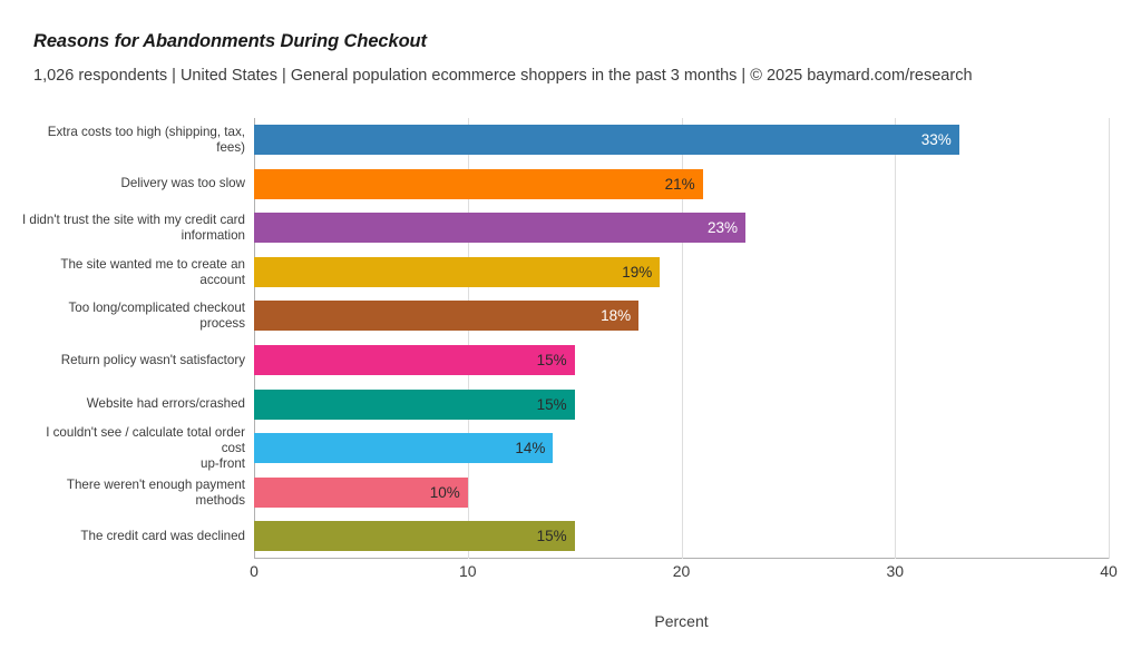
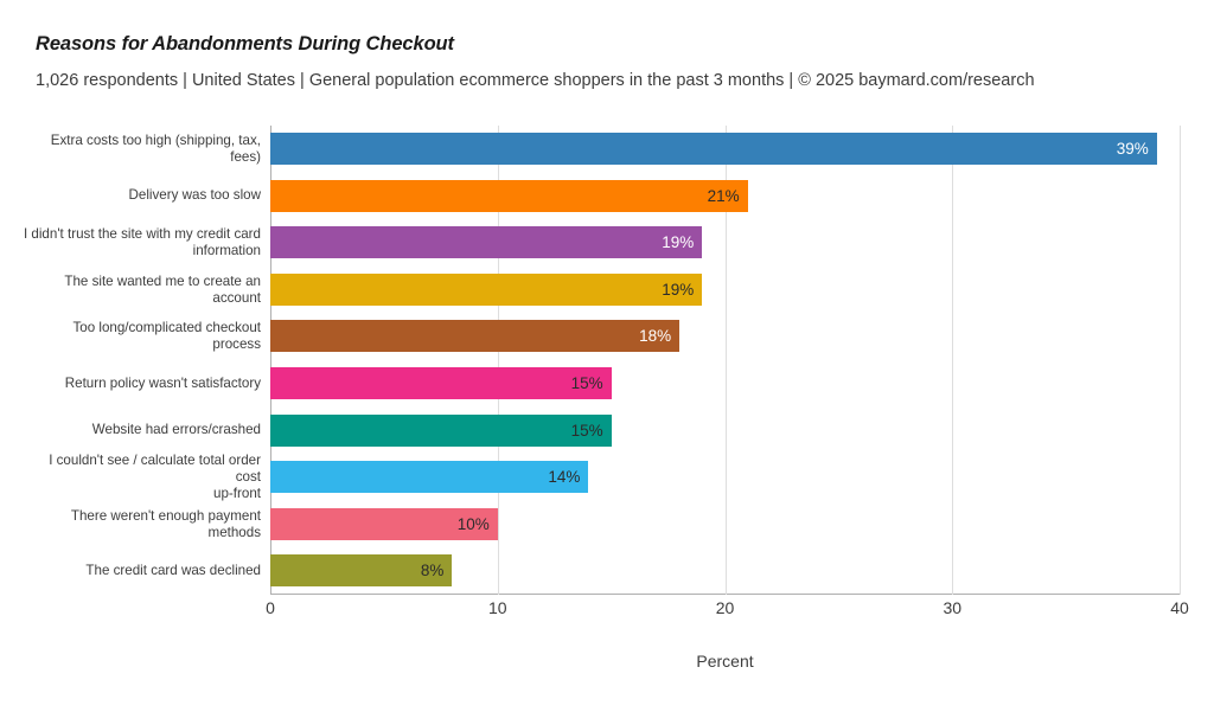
Extra costs too high (shipping, tax, fees): 33% -> 39%
I didn't trust the site with my credit card information: 23% -> 19%
The credit card was declined: 15% -> 8%
